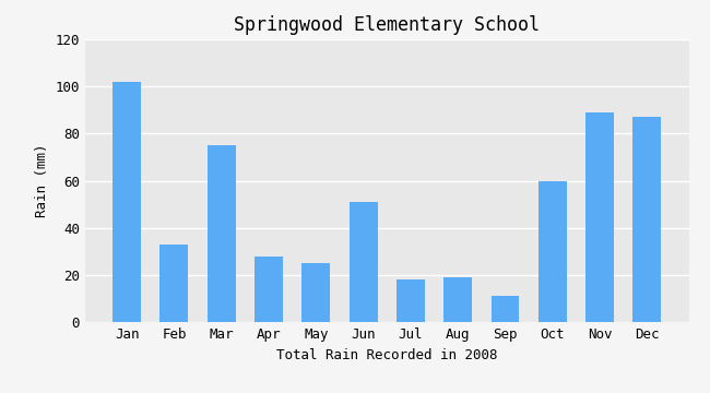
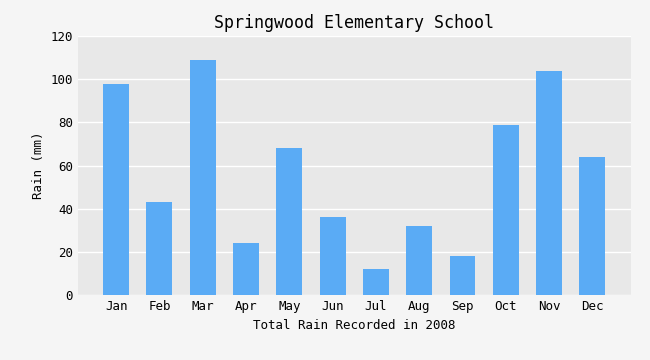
Jan: 102 -> 98
Feb: 33 -> 43
Mar: 75 -> 109
Apr: 28 -> 24
May: 25 -> 68
Jun: 51 -> 36
Jul: 18 -> 12
Aug: 19 -> 32
Sep: 11 -> 18
Oct: 60 -> 79
Nov: 89 -> 104
Dec: 87 -> 64
